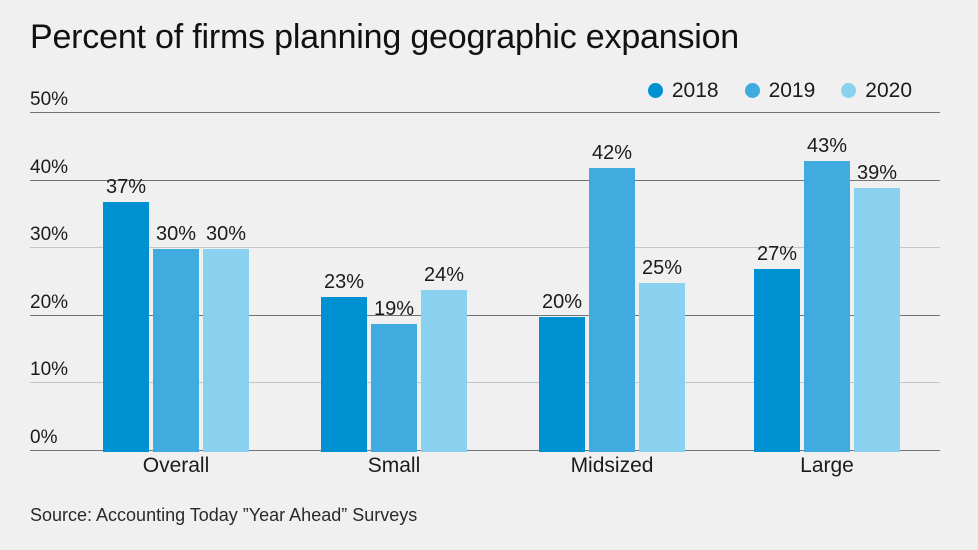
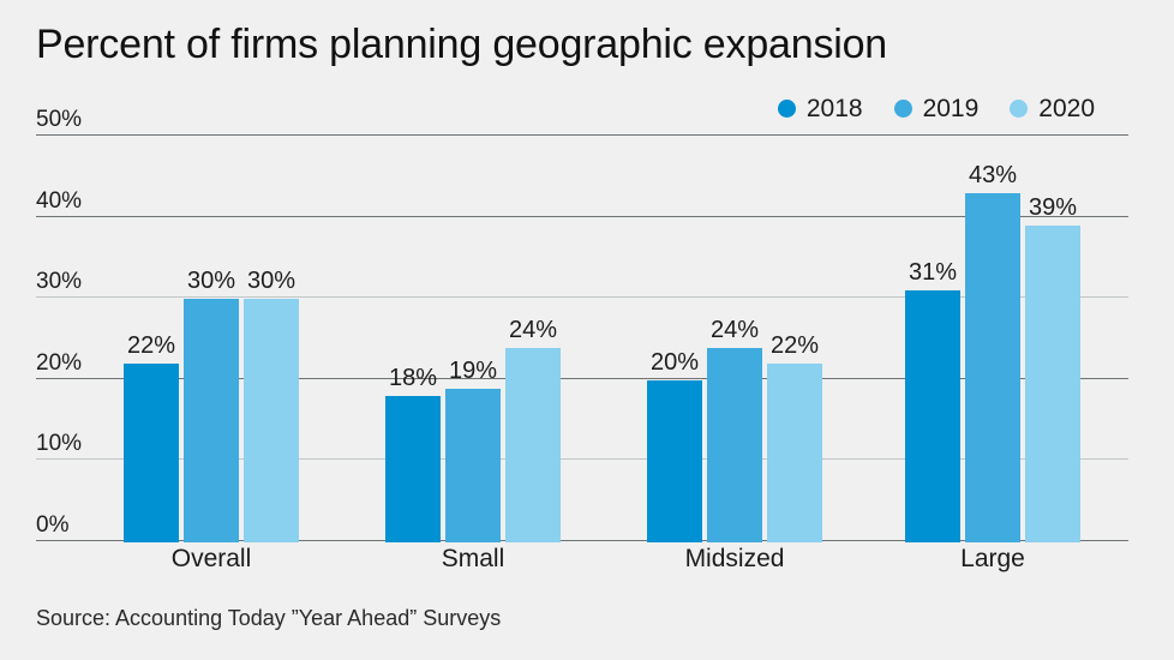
2018/Overall: 37% -> 22%
2018/Small: 23% -> 18%
2019/Midsized: 42% -> 24%
2020/Midsized: 25% -> 22%
2018/Large: 27% -> 31%
